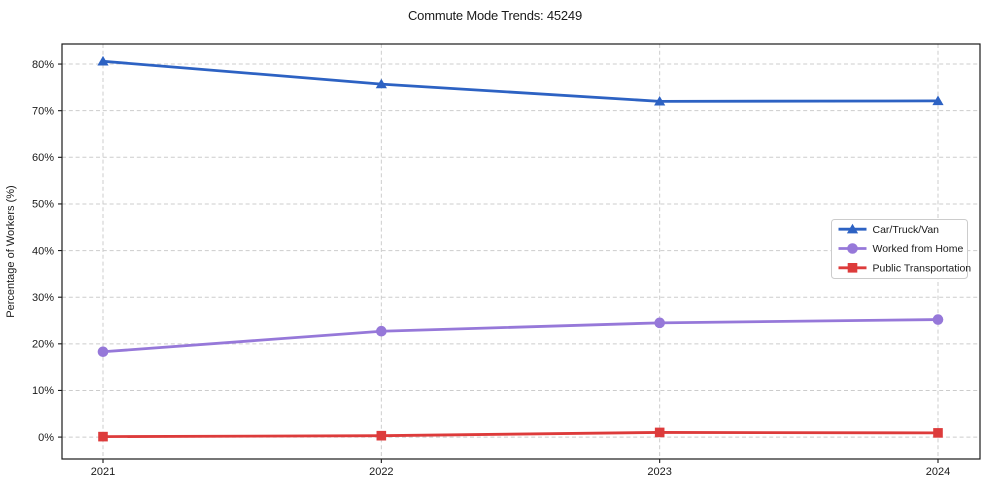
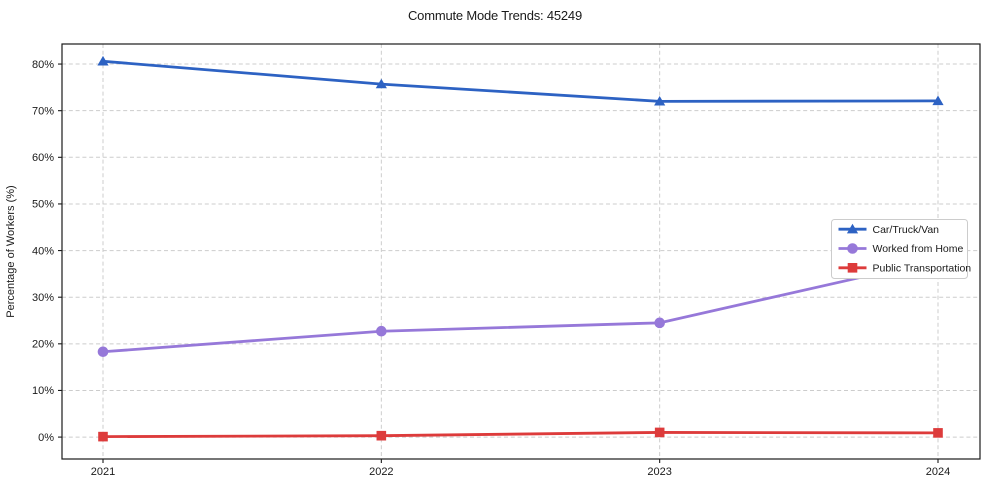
Worked from Home/2024: 25% -> 38%
